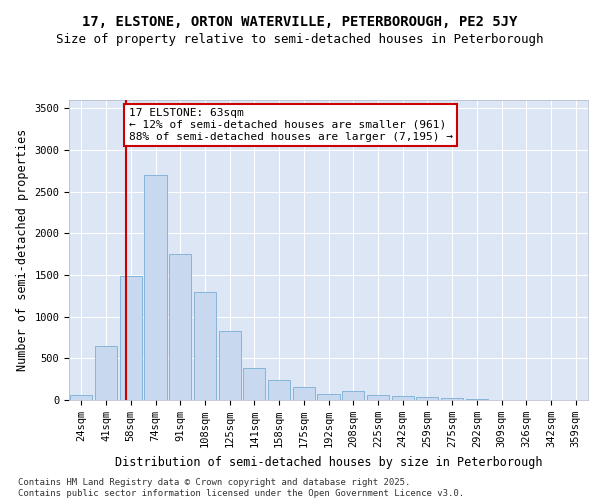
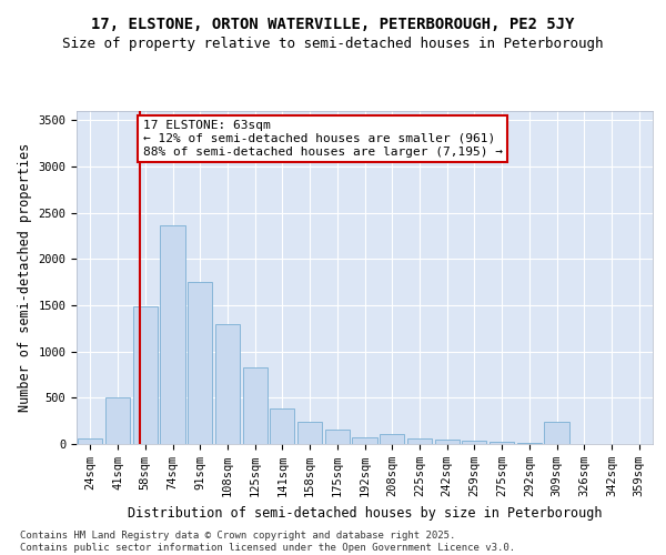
41sqm: 650 -> 500
74sqm: 2700 -> 2360
309sqm: 0 -> 240
